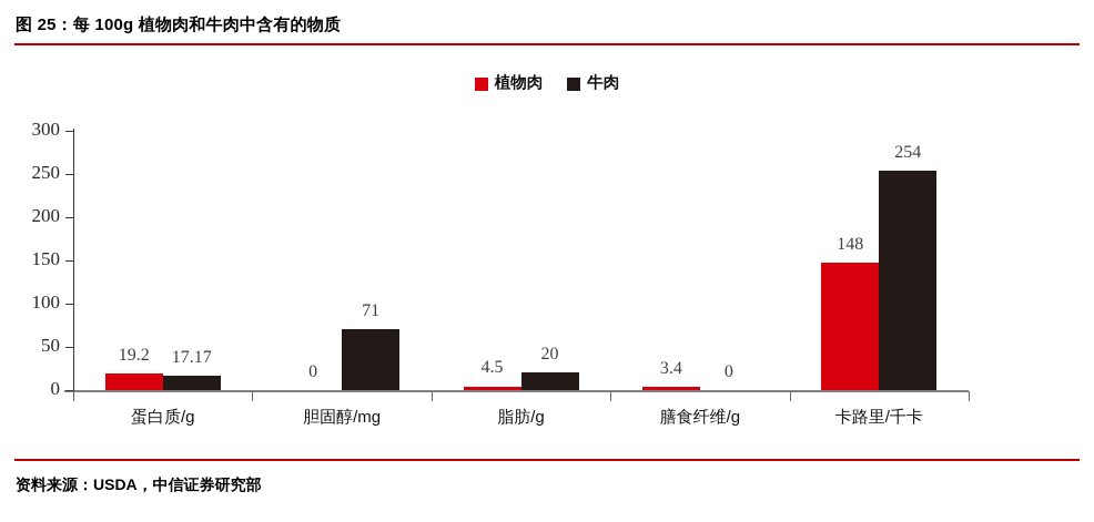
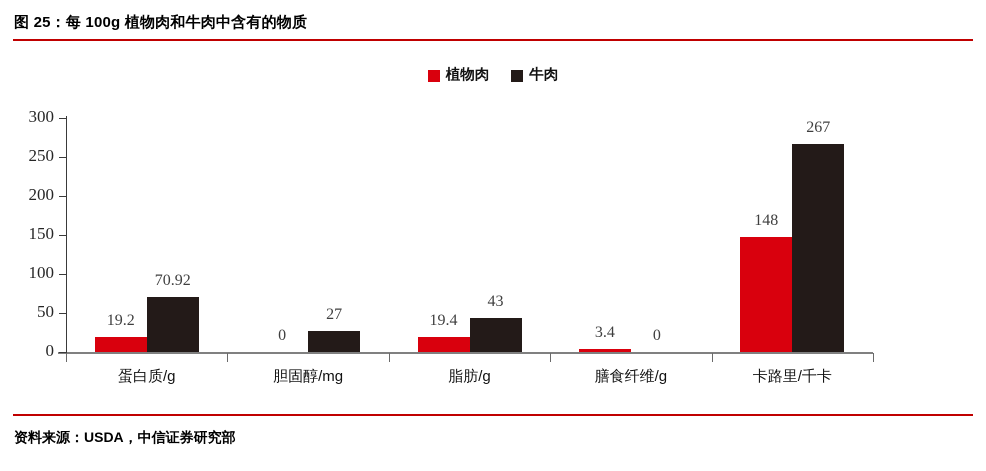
牛肉/蛋白质/g: 17.17 -> 70.92
牛肉/胆固醇/mg: 71 -> 27
植物肉/脂肪/g: 4.5 -> 19.4
牛肉/脂肪/g: 20 -> 43
牛肉/卡路里/千卡: 254 -> 267
